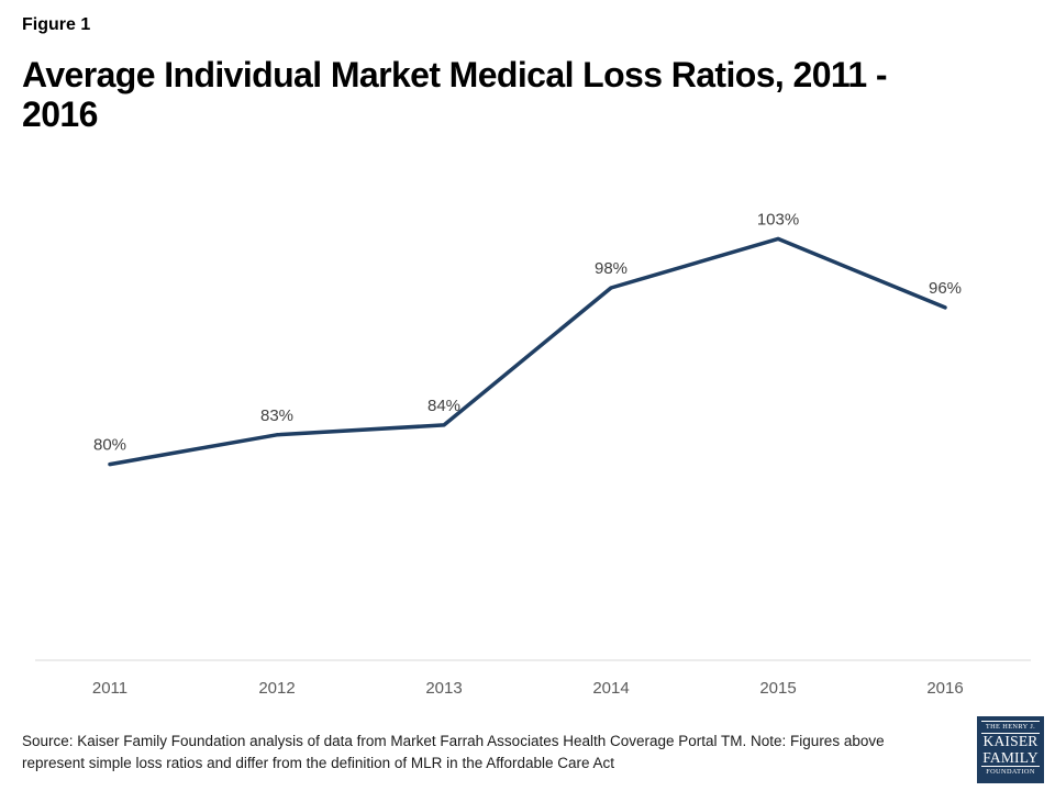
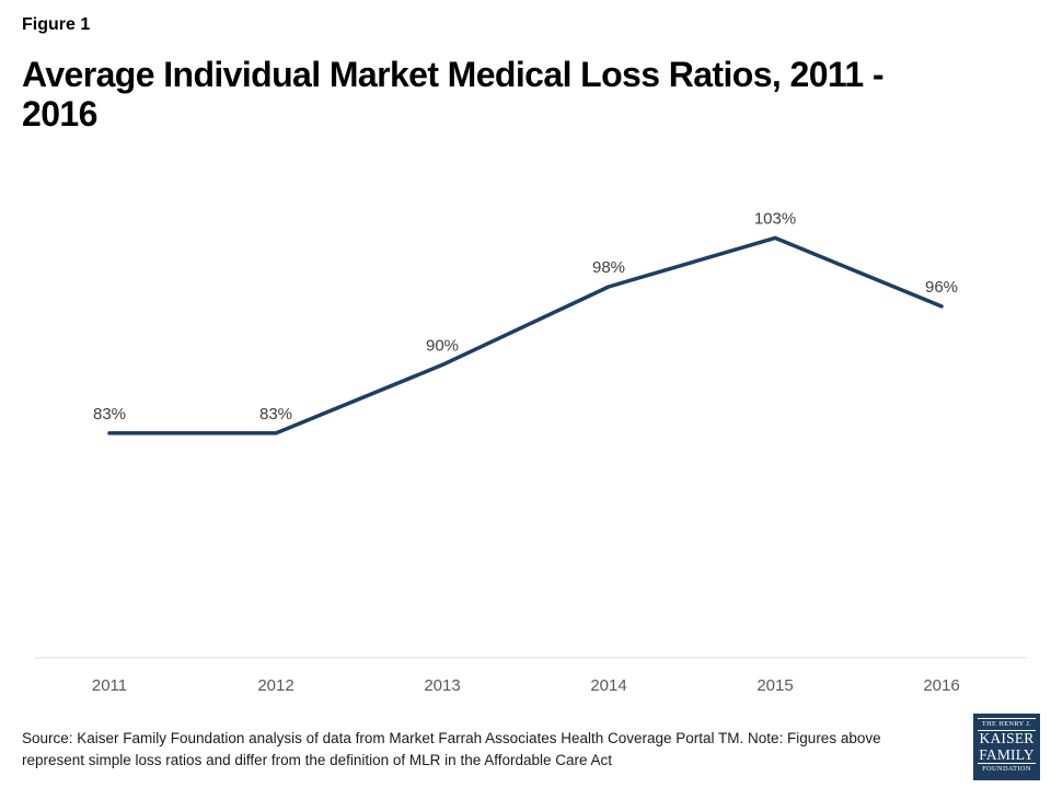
2011: 80% -> 83%
2013: 84% -> 90%
